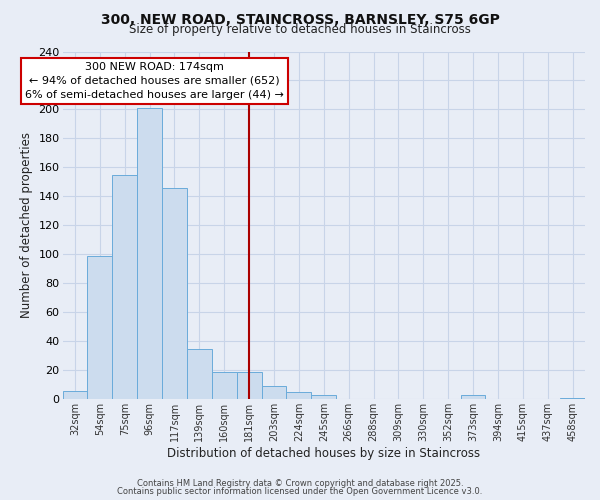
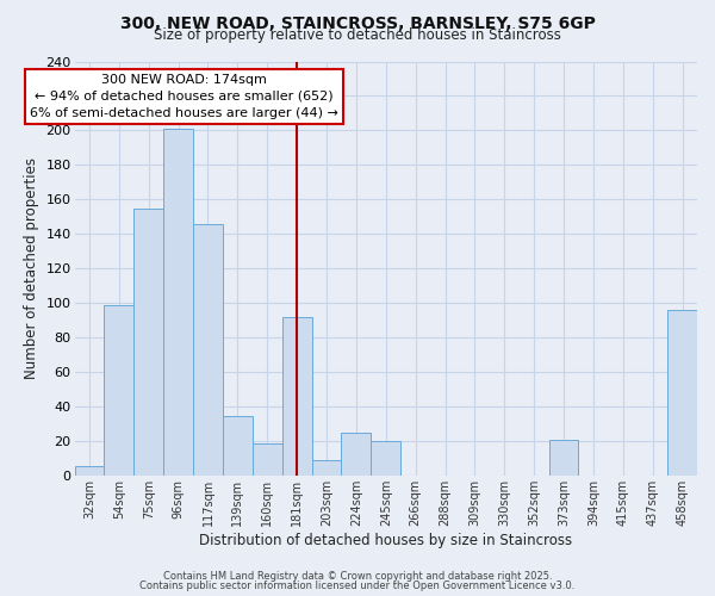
181sqm: 19 -> 92
224sqm: 5 -> 25
245sqm: 3 -> 20
373sqm: 3 -> 21
458sqm: 1 -> 96
